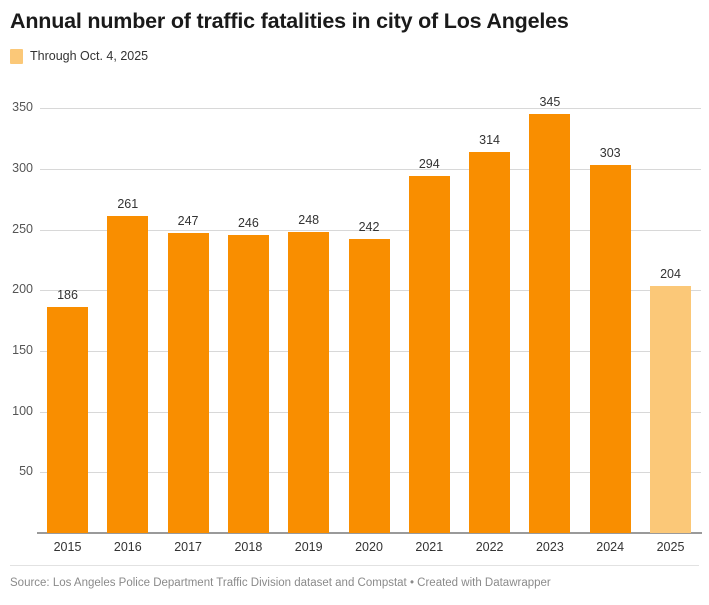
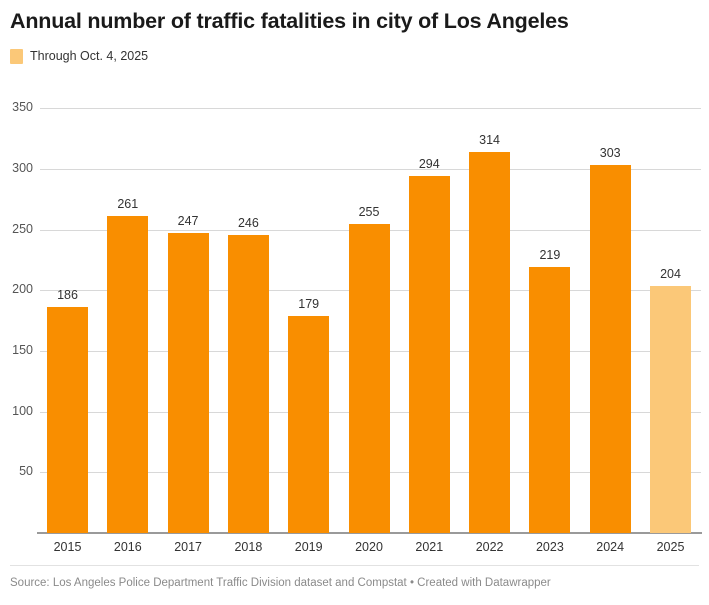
2019: 248 -> 179
2020: 242 -> 255
2023: 345 -> 219
